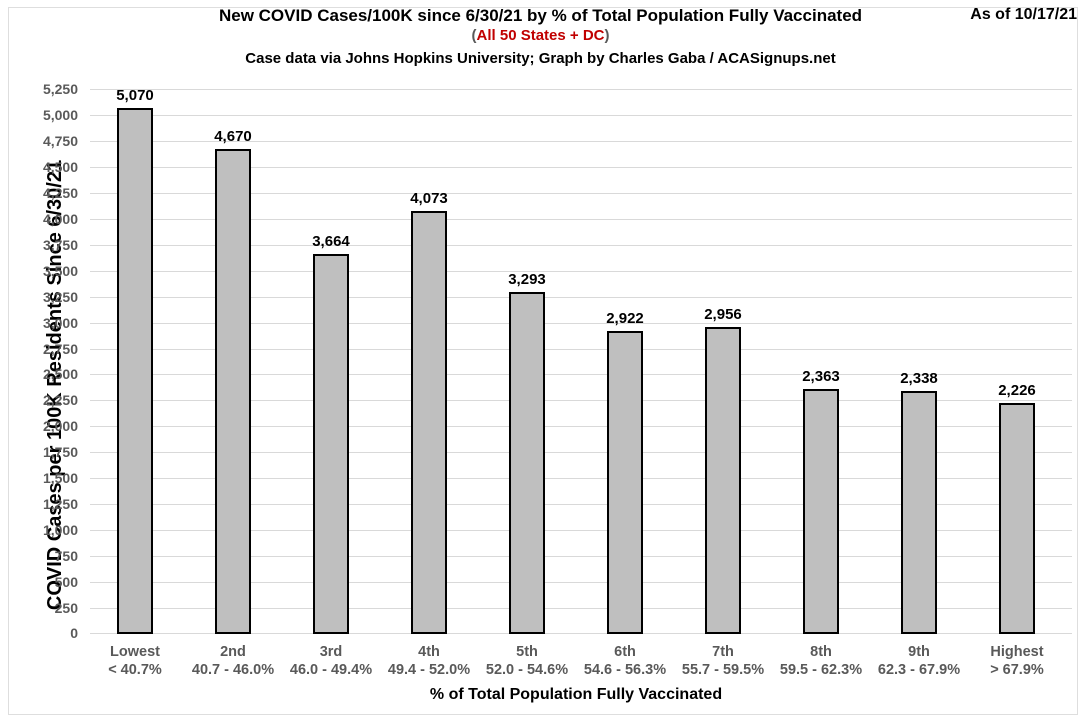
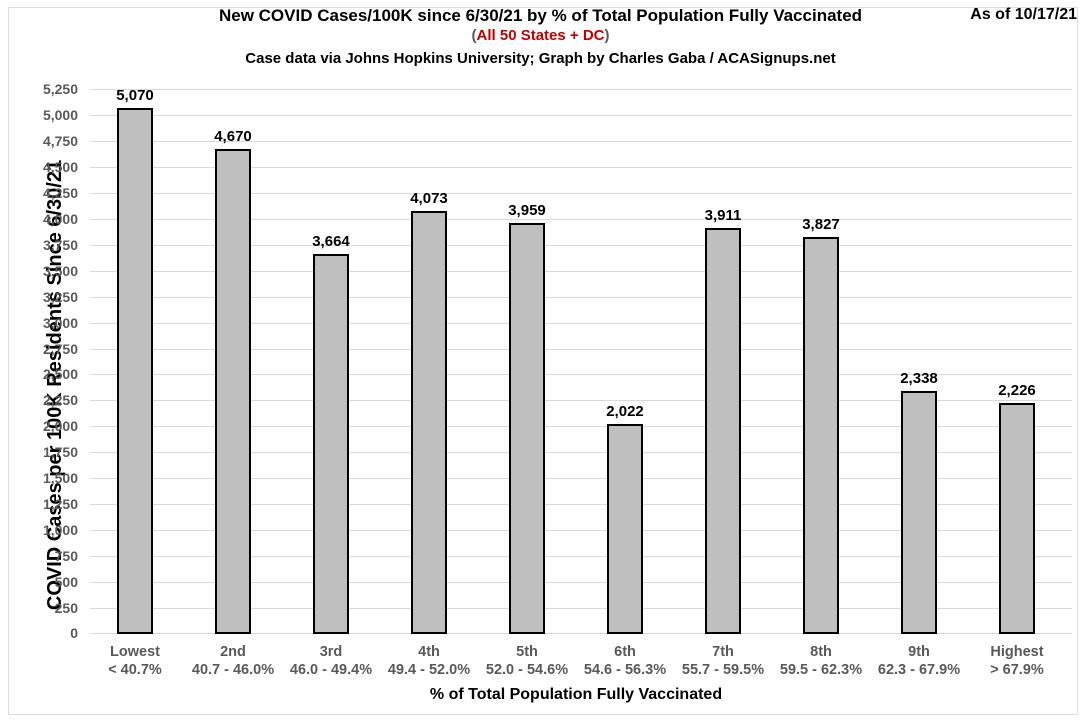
5th: 3,293 -> 3,959
6th: 2,922 -> 2,022
7th: 2,956 -> 3,911
8th: 2,363 -> 3,827
